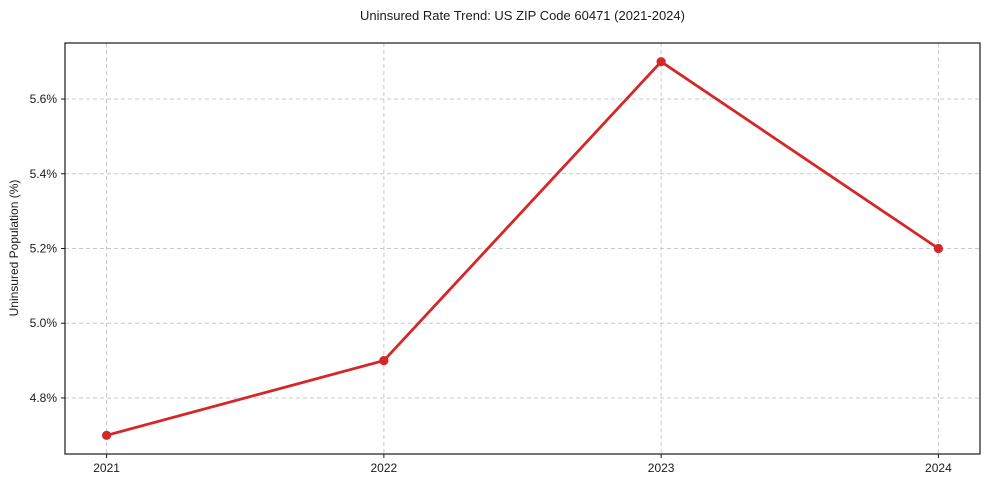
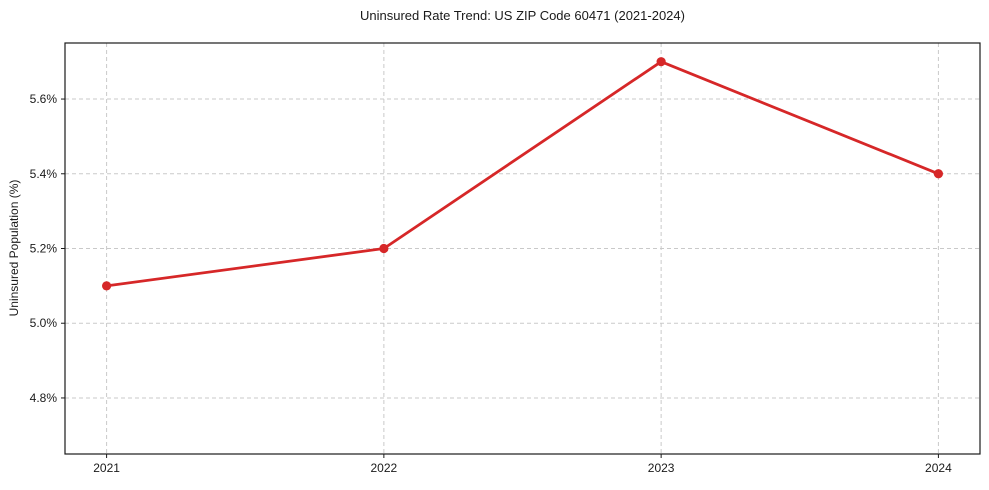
2021: 4.7% -> 5.1%
2022: 4.9% -> 5.2%
2024: 5.2% -> 5.4%
